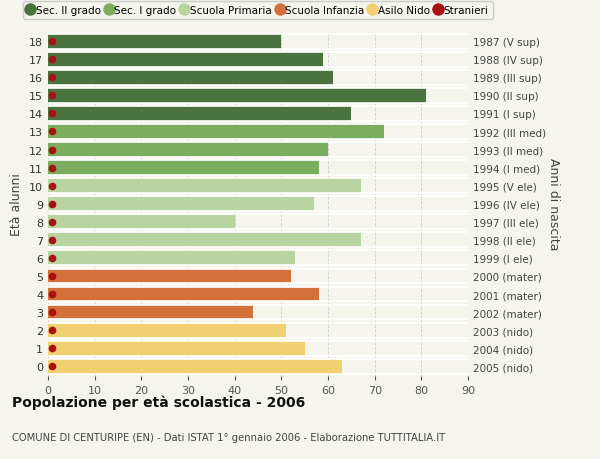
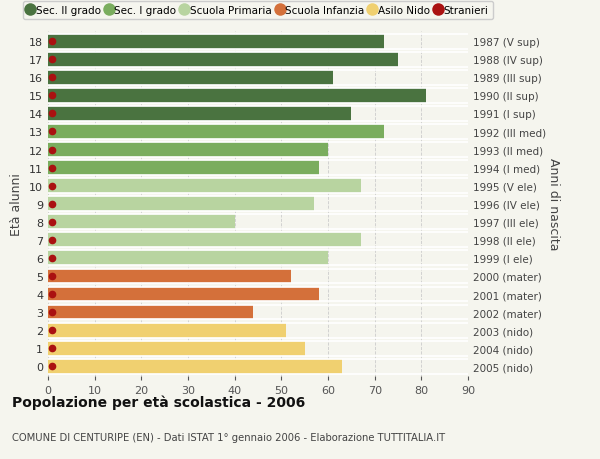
18: 50 -> 72
17: 59 -> 75
6: 53 -> 60
